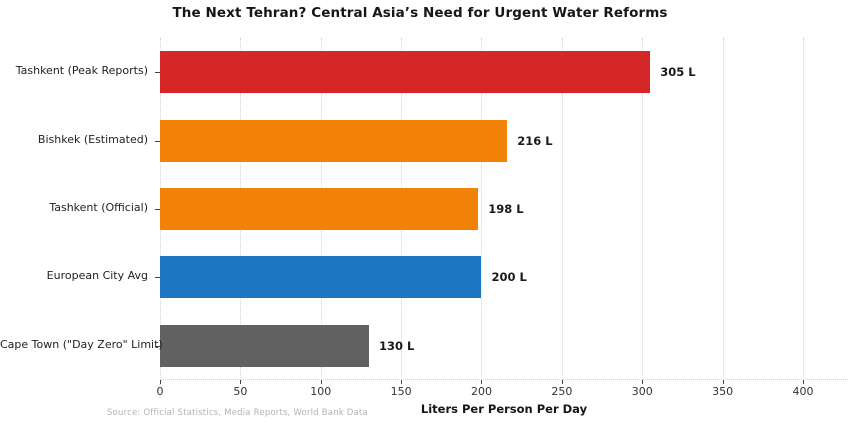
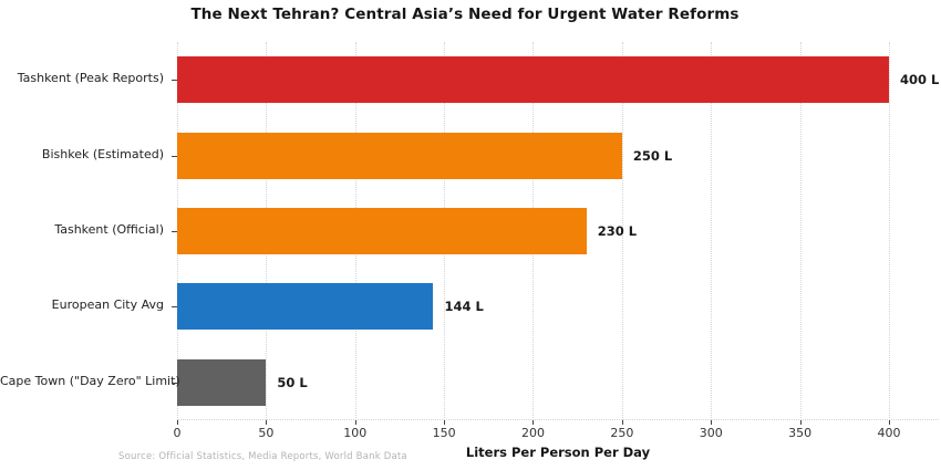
Tashkent (Peak Reports): 305 -> 400
Bishkek (Estimated): 216 -> 250
Tashkent (Official): 198 -> 230
European City Avg: 200 -> 144
Cape Town ("Day Zero" Limit): 130 -> 50
